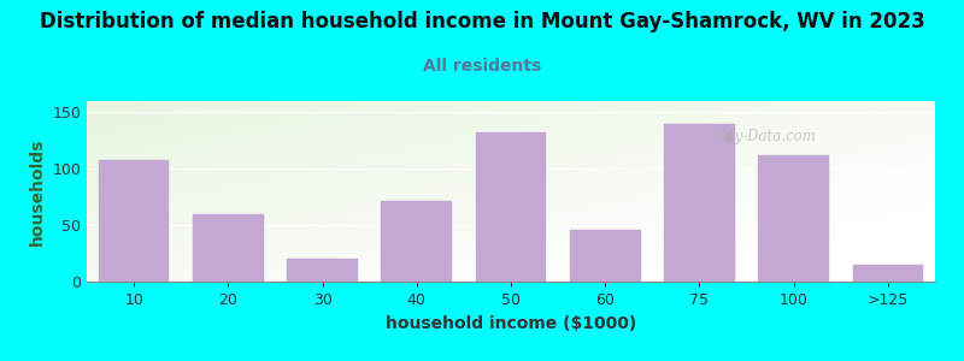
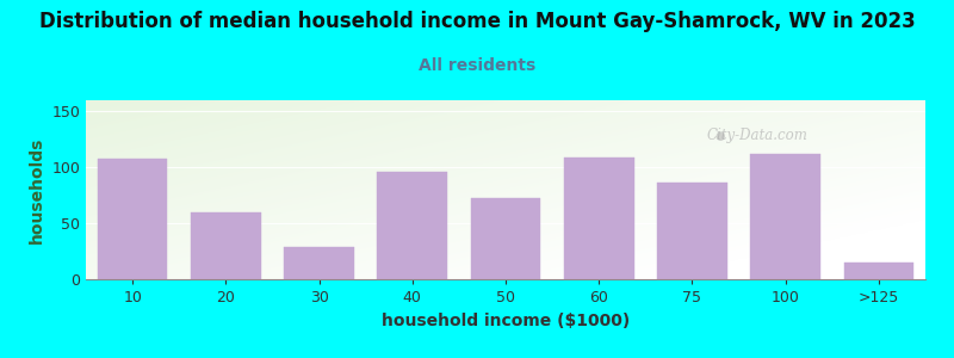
30: 20 -> 29
40: 72 -> 96
50: 132 -> 73
60: 46 -> 109
75: 140 -> 86
